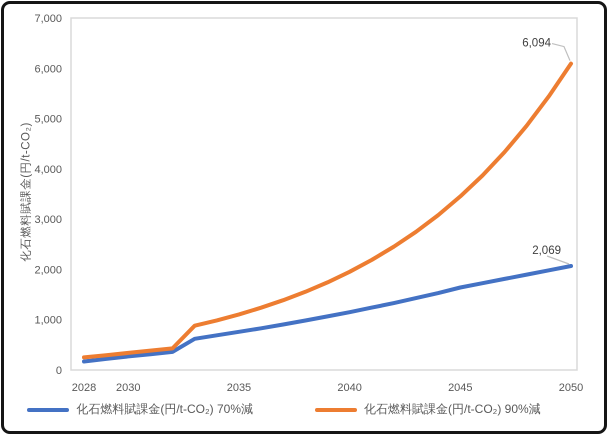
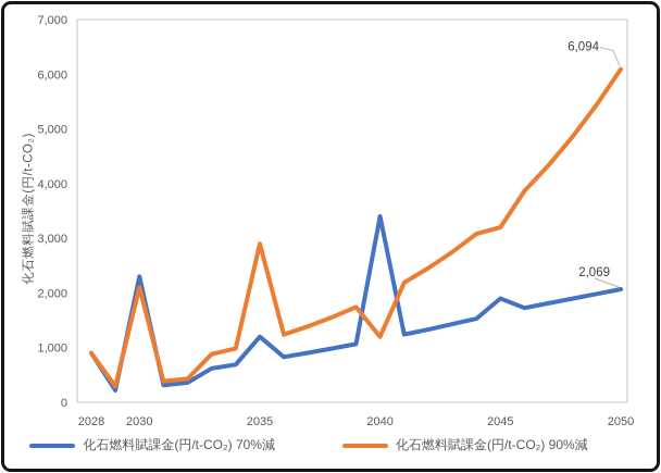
化石燃料賦課金(円/t-CO₂) 70%減/2028: 200 -> 900
化石燃料賦課金(円/t-CO₂) 90%減/2028: 200 -> 900
化石燃料賦課金(円/t-CO₂) 70%減/2030: 300 -> 2300
化石燃料賦課金(円/t-CO₂) 90%減/2030: 300 -> 2100
化石燃料賦課金(円/t-CO₂) 70%減/2035: 800 -> 1200
化石燃料賦課金(円/t-CO₂) 90%減/2035: 1100 -> 2900
化石燃料賦課金(円/t-CO₂) 70%減/2040: 1200 -> 3400
化石燃料賦課金(円/t-CO₂) 90%減/2040: 2000 -> 1200
化石燃料賦課金(円/t-CO₂) 70%減/2045: 1600 -> 1900
化石燃料賦課金(円/t-CO₂) 90%減/2045: 3500 -> 3200
